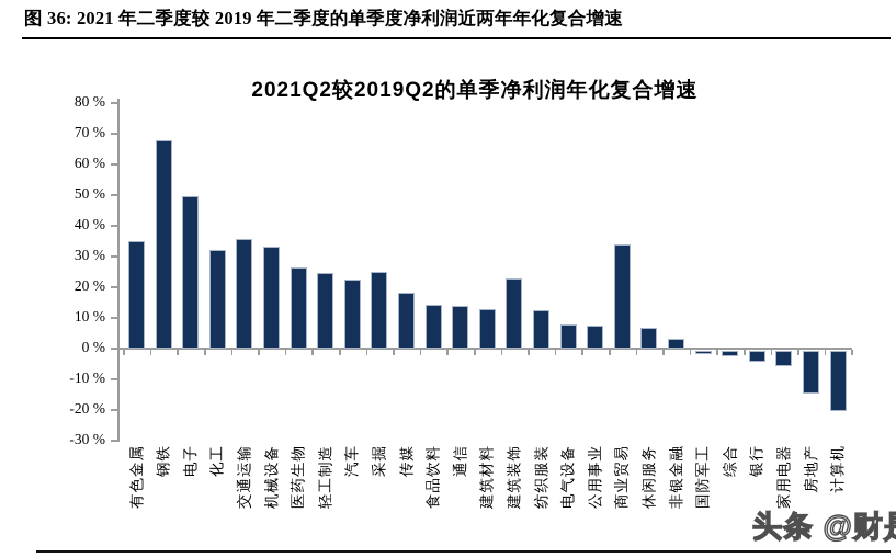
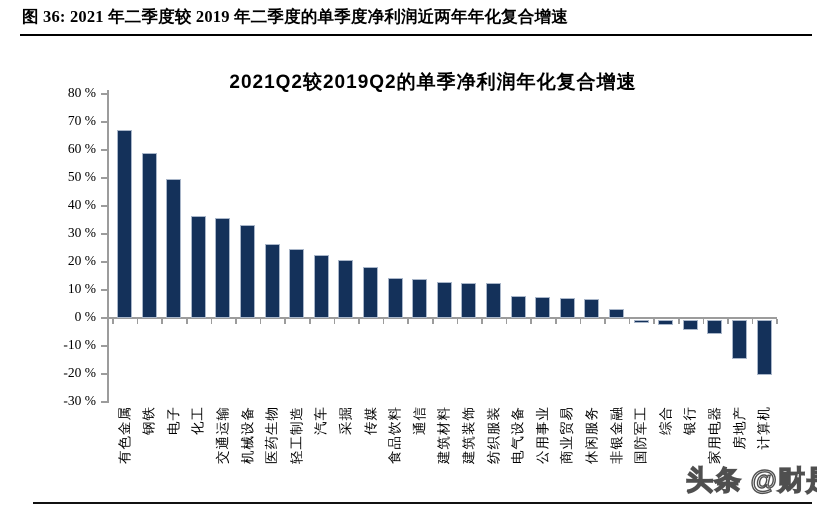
有色金属: 35% -> 67%
钢铁: 68% -> 59%
化工: 32% -> 37%
采掘: 25% -> 21%
建筑装饰: 23% -> 12%
商业贸易: 34% -> 7%
